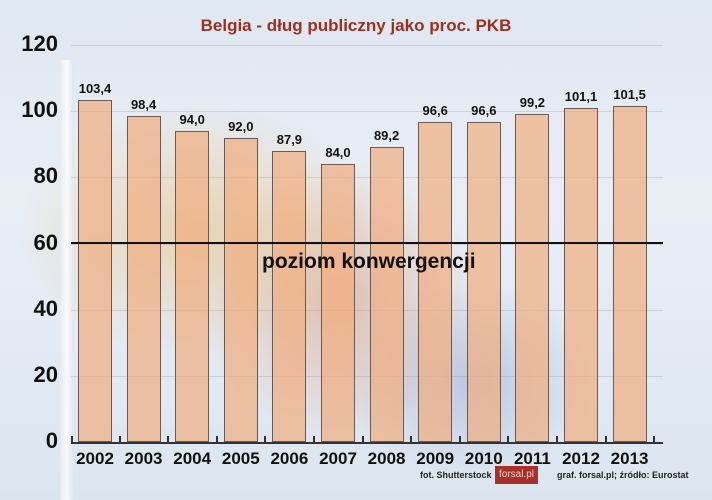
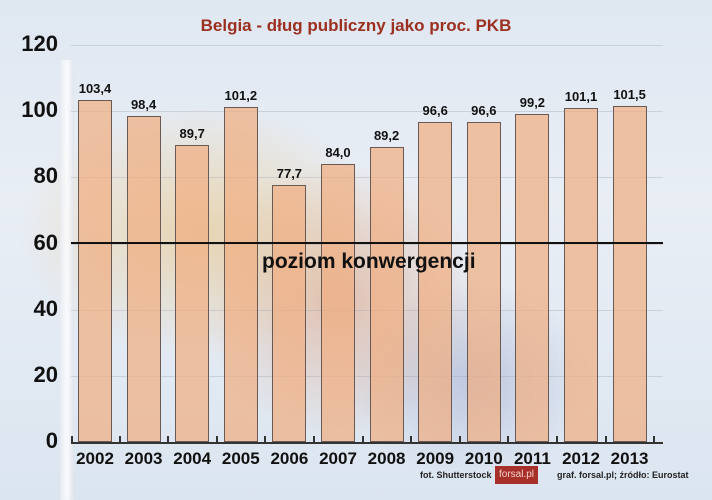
2004: 94,0 -> 89,7
2005: 92,0 -> 101,2
2006: 87,9 -> 77,7
